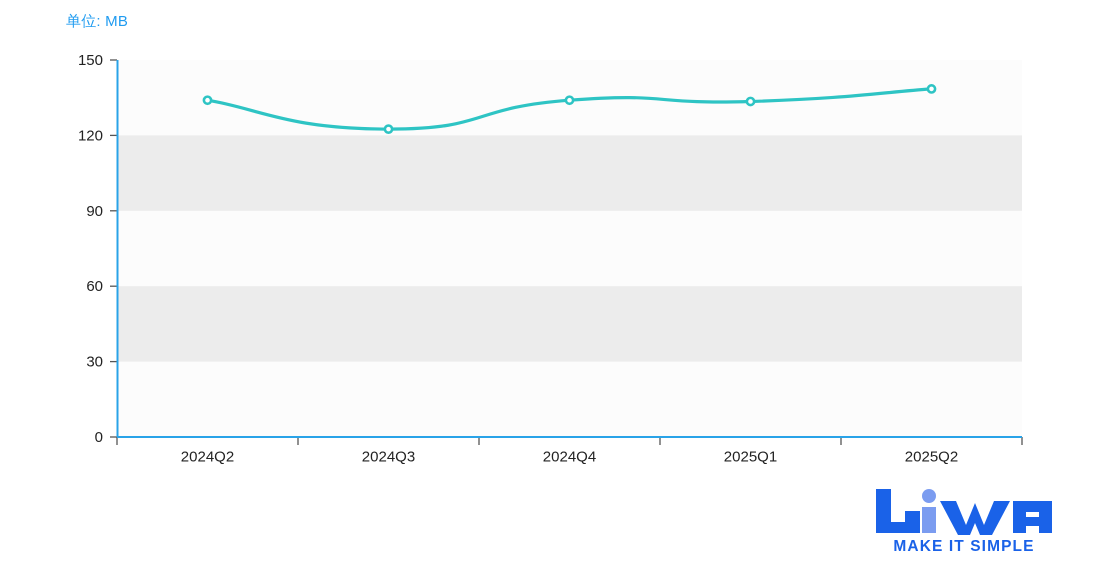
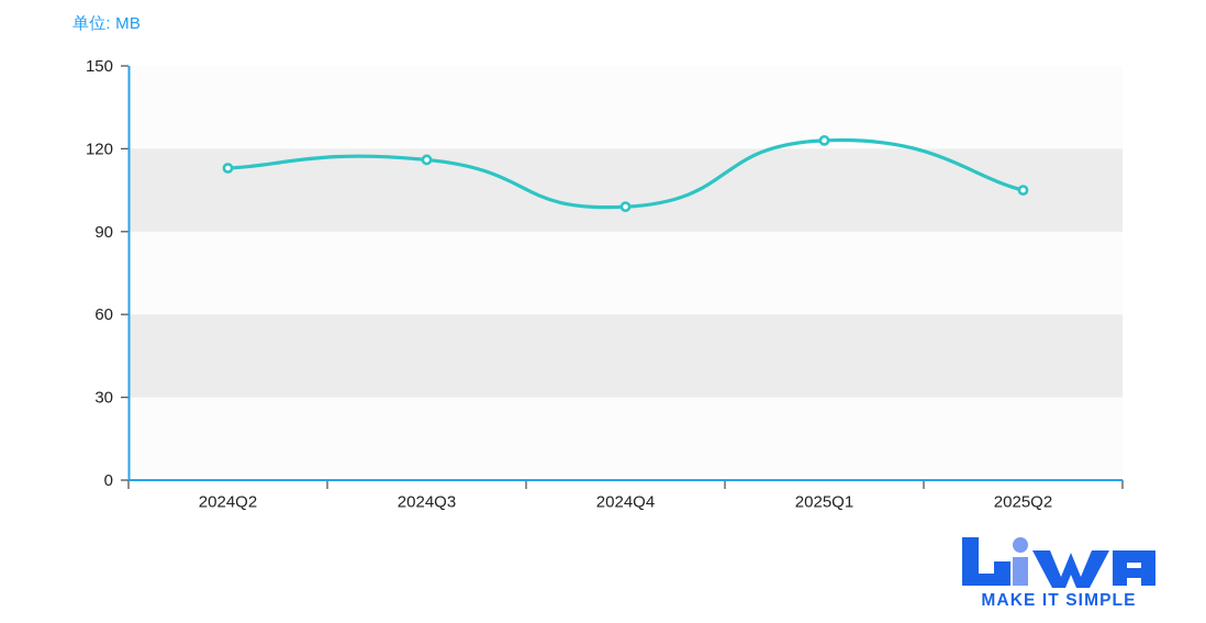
2024Q2: 134 -> 113
2024Q3: 122 -> 116
2024Q4: 134 -> 99
2025Q1: 134 -> 123
2025Q2: 138 -> 105
